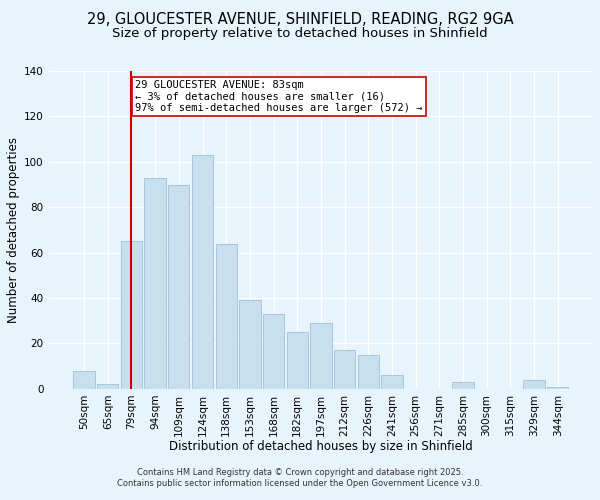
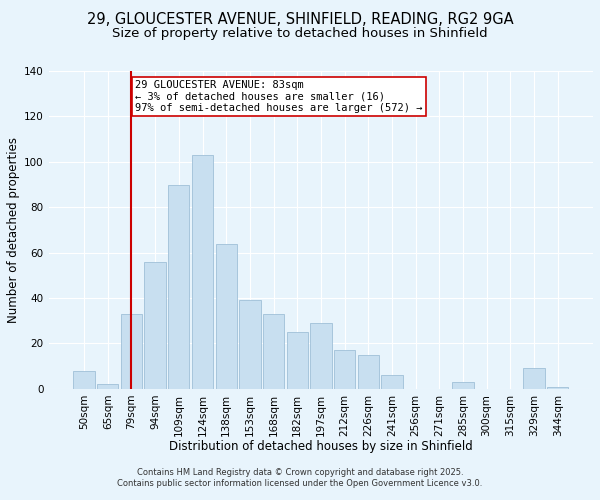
79sqm: 65 -> 33
94sqm: 93 -> 56
329sqm: 4 -> 9
